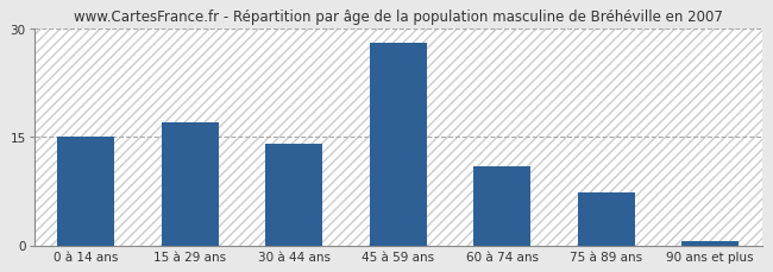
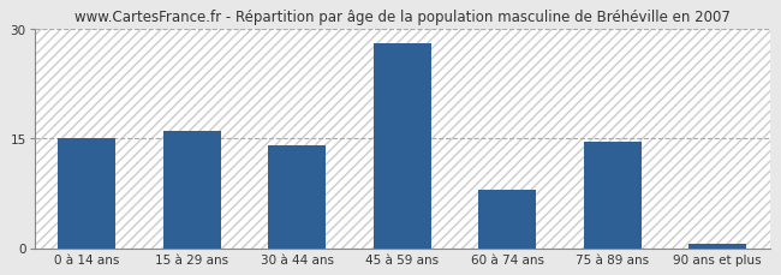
15 à 29 ans: 17.0 -> 16.0
60 à 74 ans: 11.0 -> 8.0
75 à 89 ans: 7.4 -> 14.5
